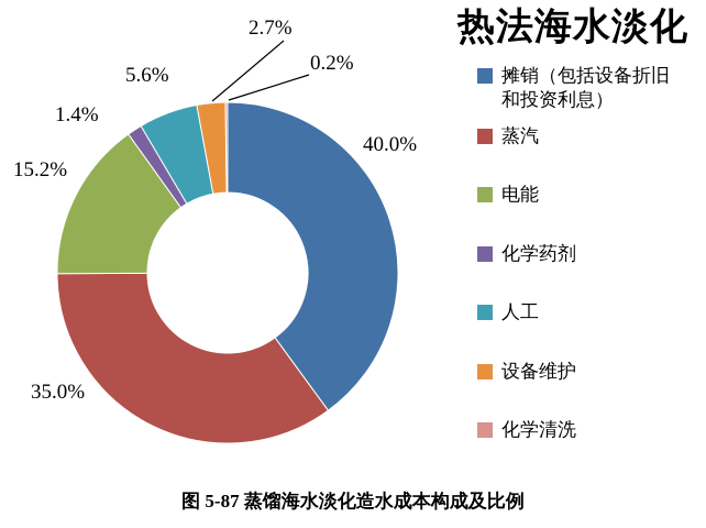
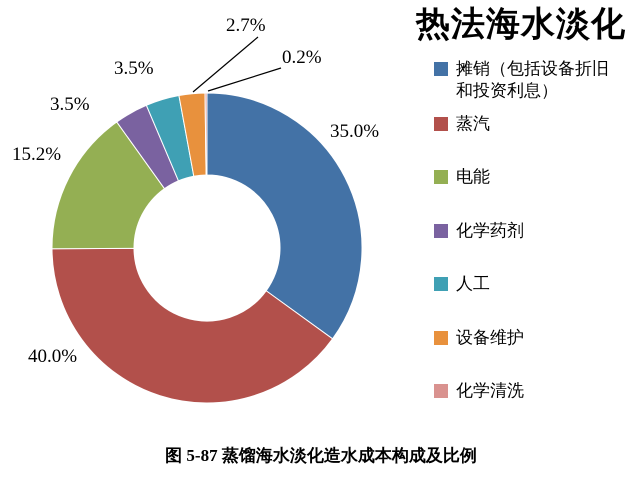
摊销（包括设备折旧和投资利息）: 40.0% -> 35.0%
蒸汽: 35.0% -> 40.0%
化学药剂: 1.4% -> 3.5%
人工: 5.6% -> 3.5%
